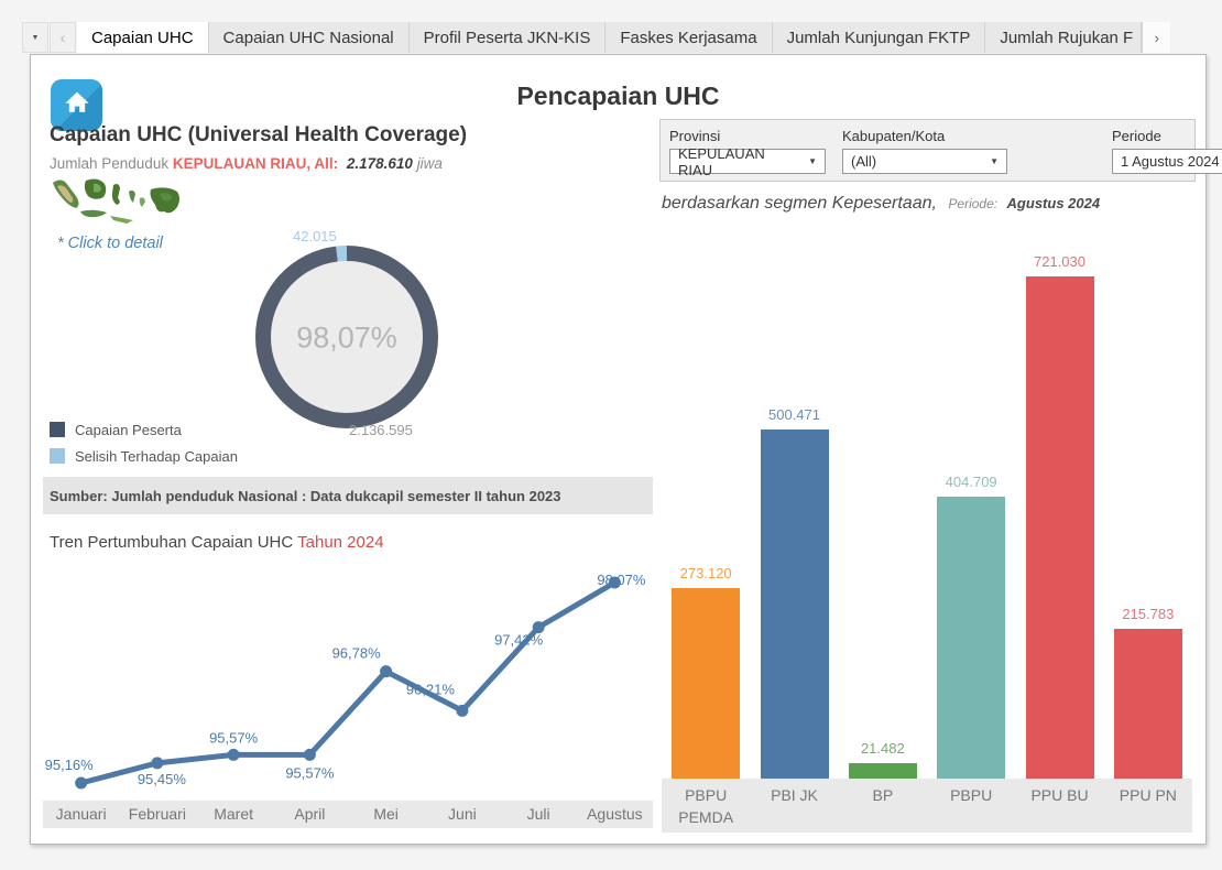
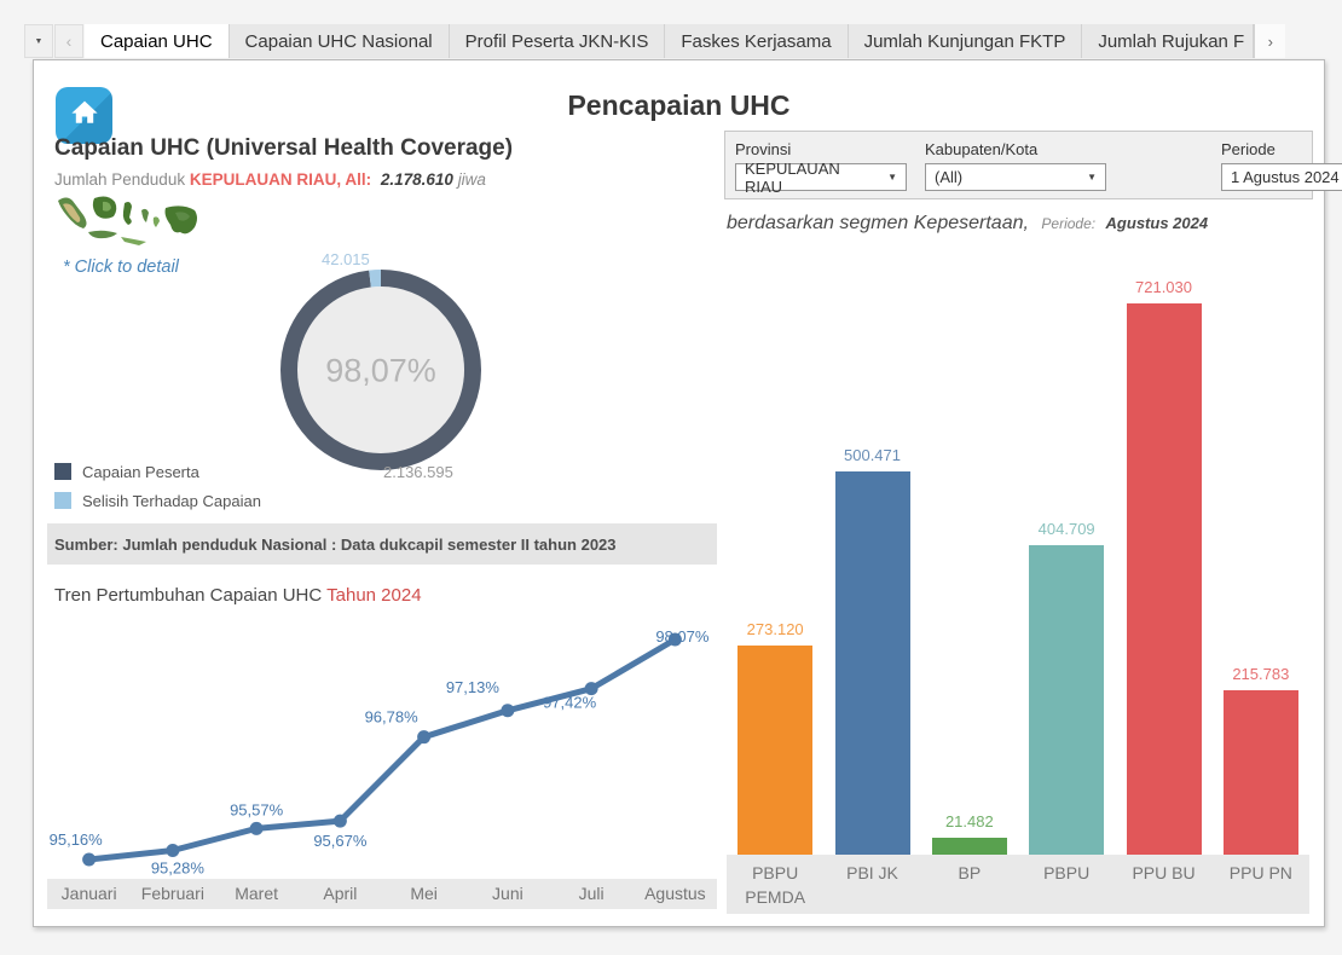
Tren Pertumbuhan Capaian UHC Tahun 2024/Februari: 95,45% -> 95,28%
Tren Pertumbuhan Capaian UHC Tahun 2024/April: 95,57% -> 95,67%
Tren Pertumbuhan Capaian UHC Tahun 2024/Juni: 96,21% -> 97,13%
